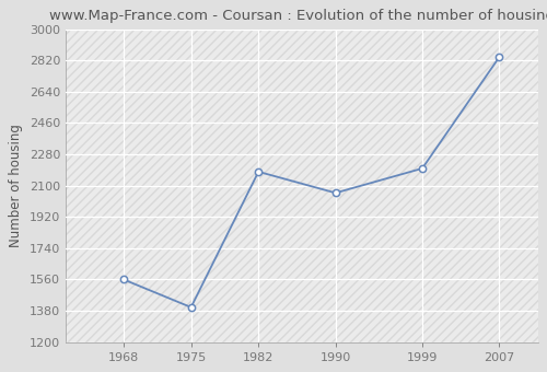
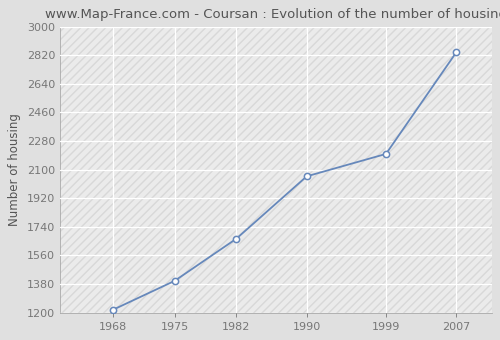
1968: 1560 -> 1220
1982: 2180 -> 1660
